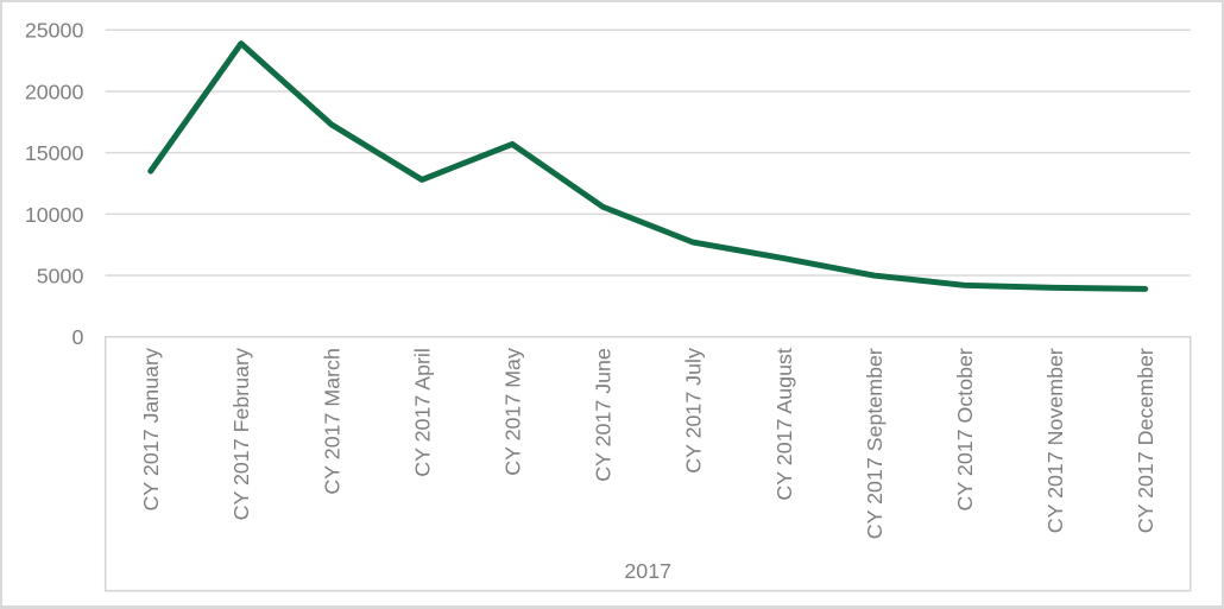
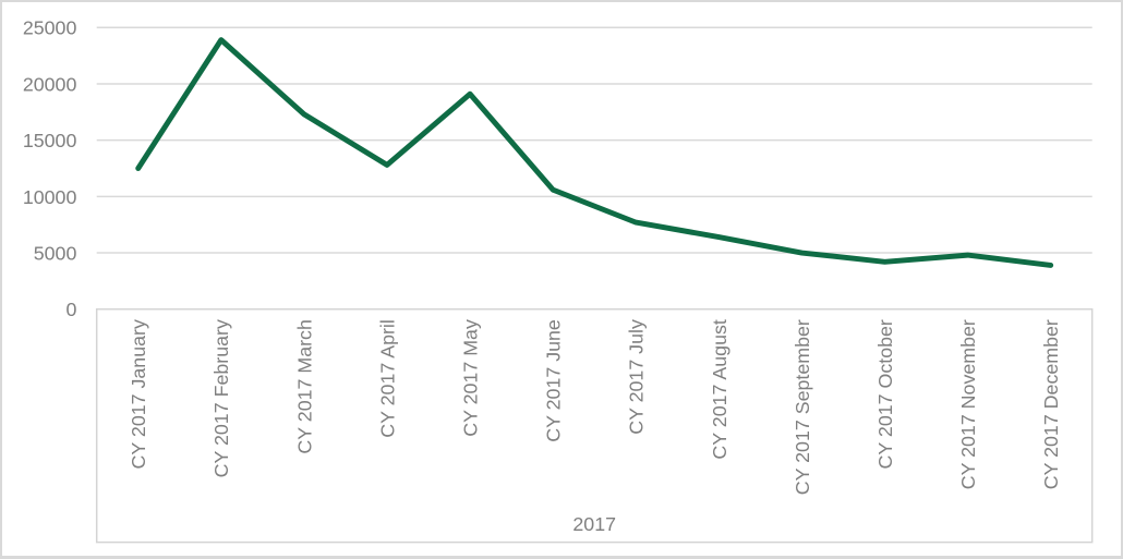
CY 2017 January: 13500 -> 12500
CY 2017 May: 15700 -> 19100
CY 2017 November: 4000 -> 4800
